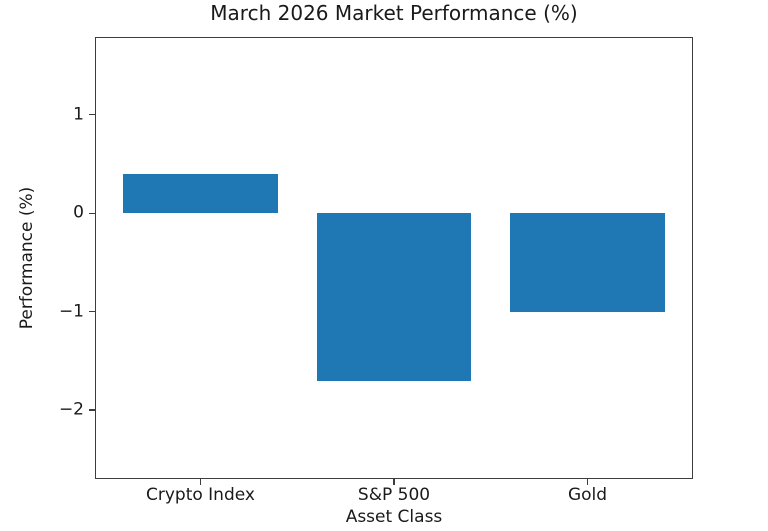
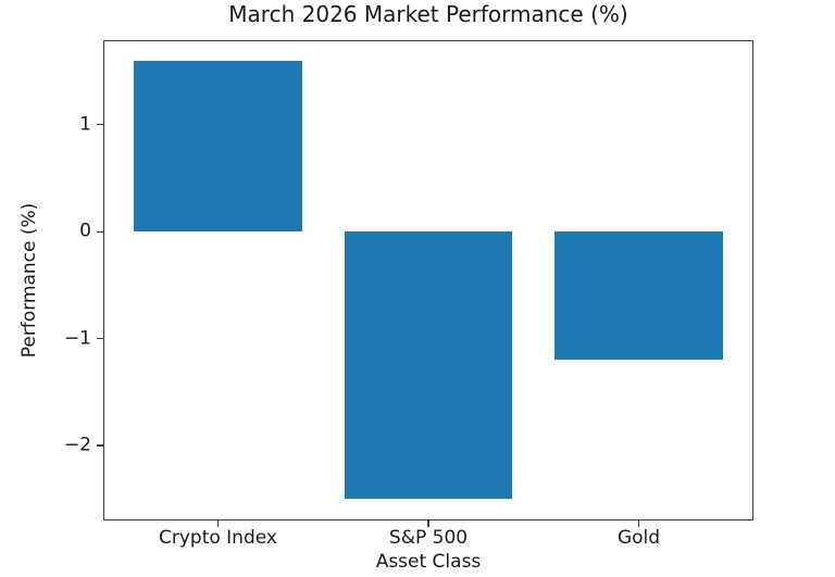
Crypto Index: 0.4 -> 1.6
S&P 500: -1.7 -> -2.5
Gold: -1.0 -> -1.2
